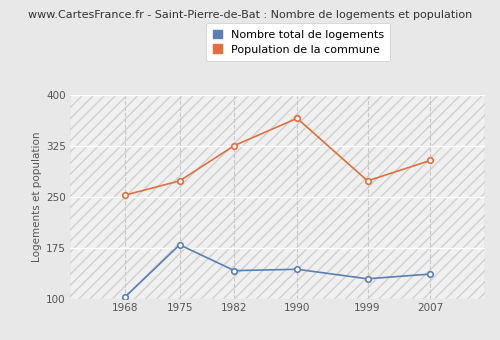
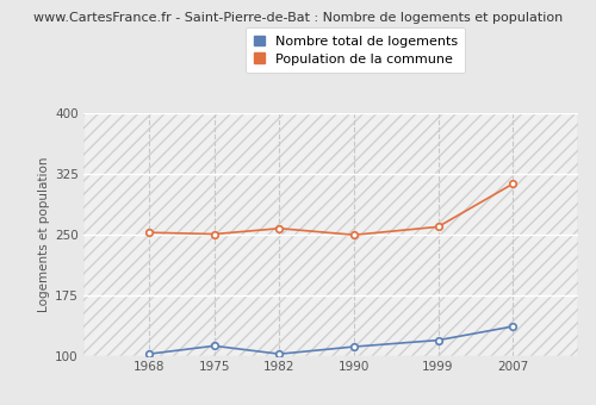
Nombre total de logements/1975: 180 -> 113
Population de la commune/1975: 274 -> 251
Nombre total de logements/1982: 142 -> 103
Population de la commune/1982: 326 -> 258
Nombre total de logements/1990: 144 -> 112
Population de la commune/1990: 366 -> 250
Nombre total de logements/1999: 130 -> 120
Population de la commune/1999: 274 -> 260
Population de la commune/2007: 304 -> 313
